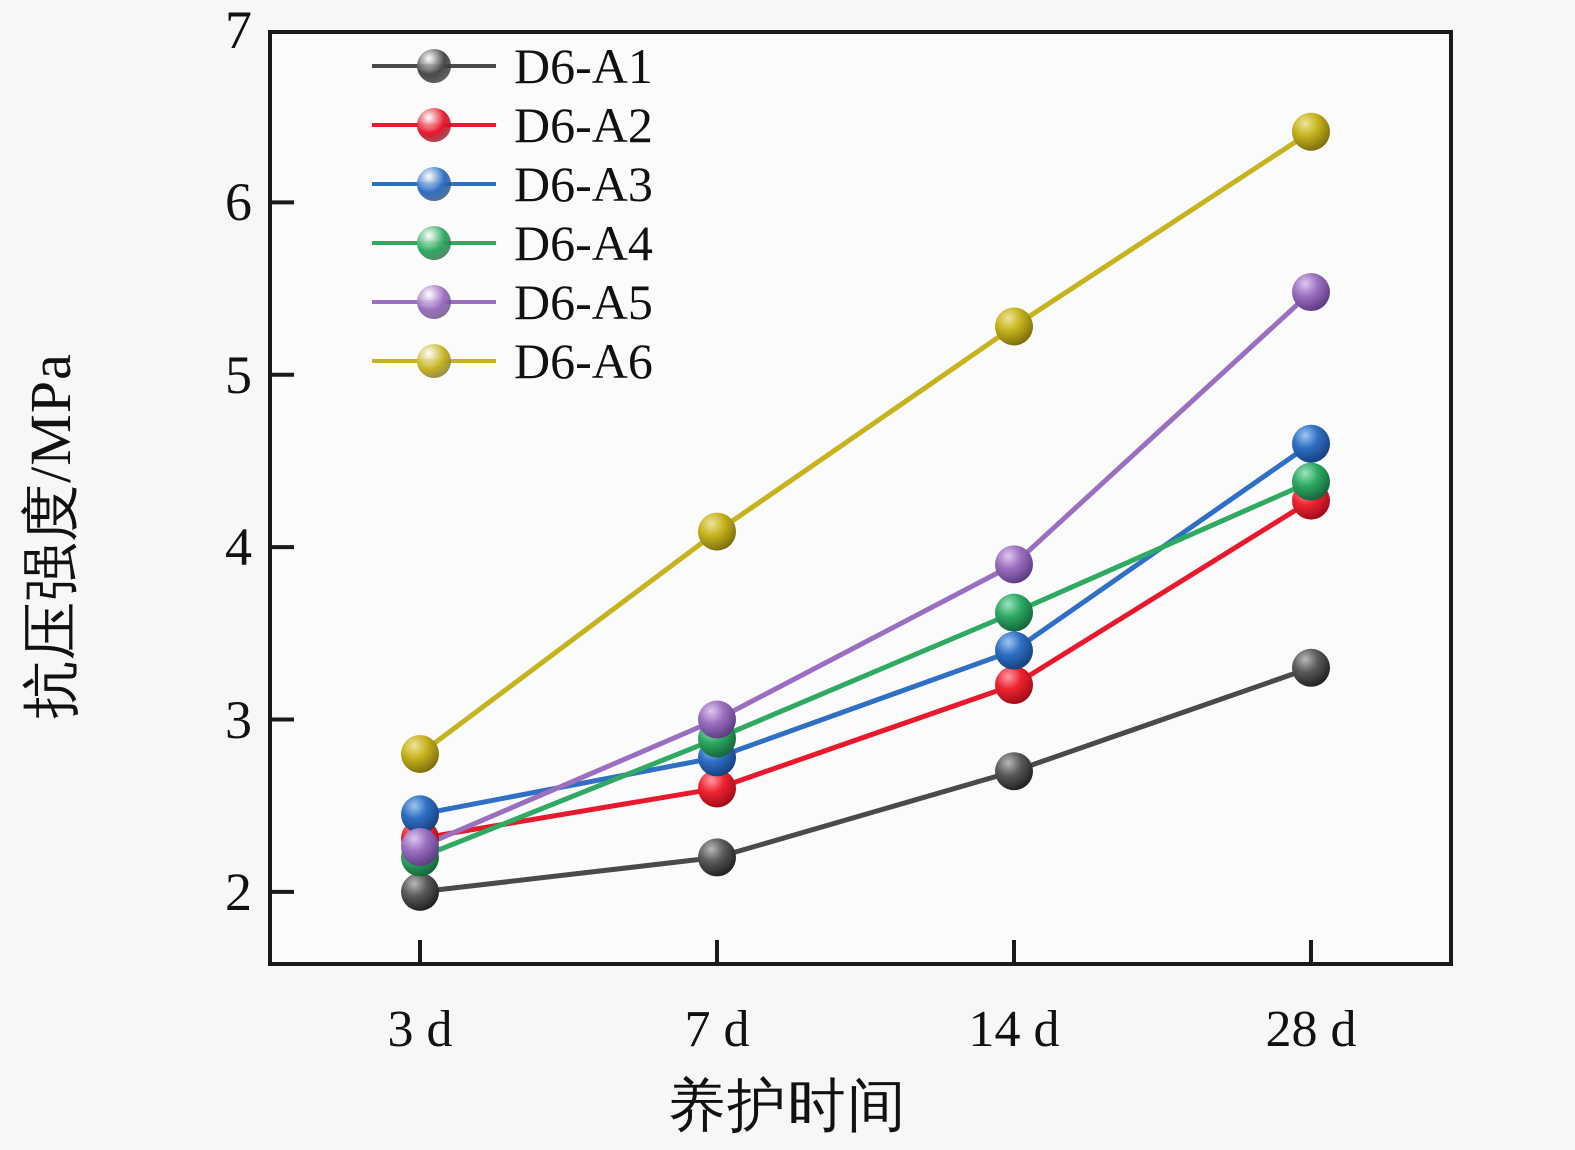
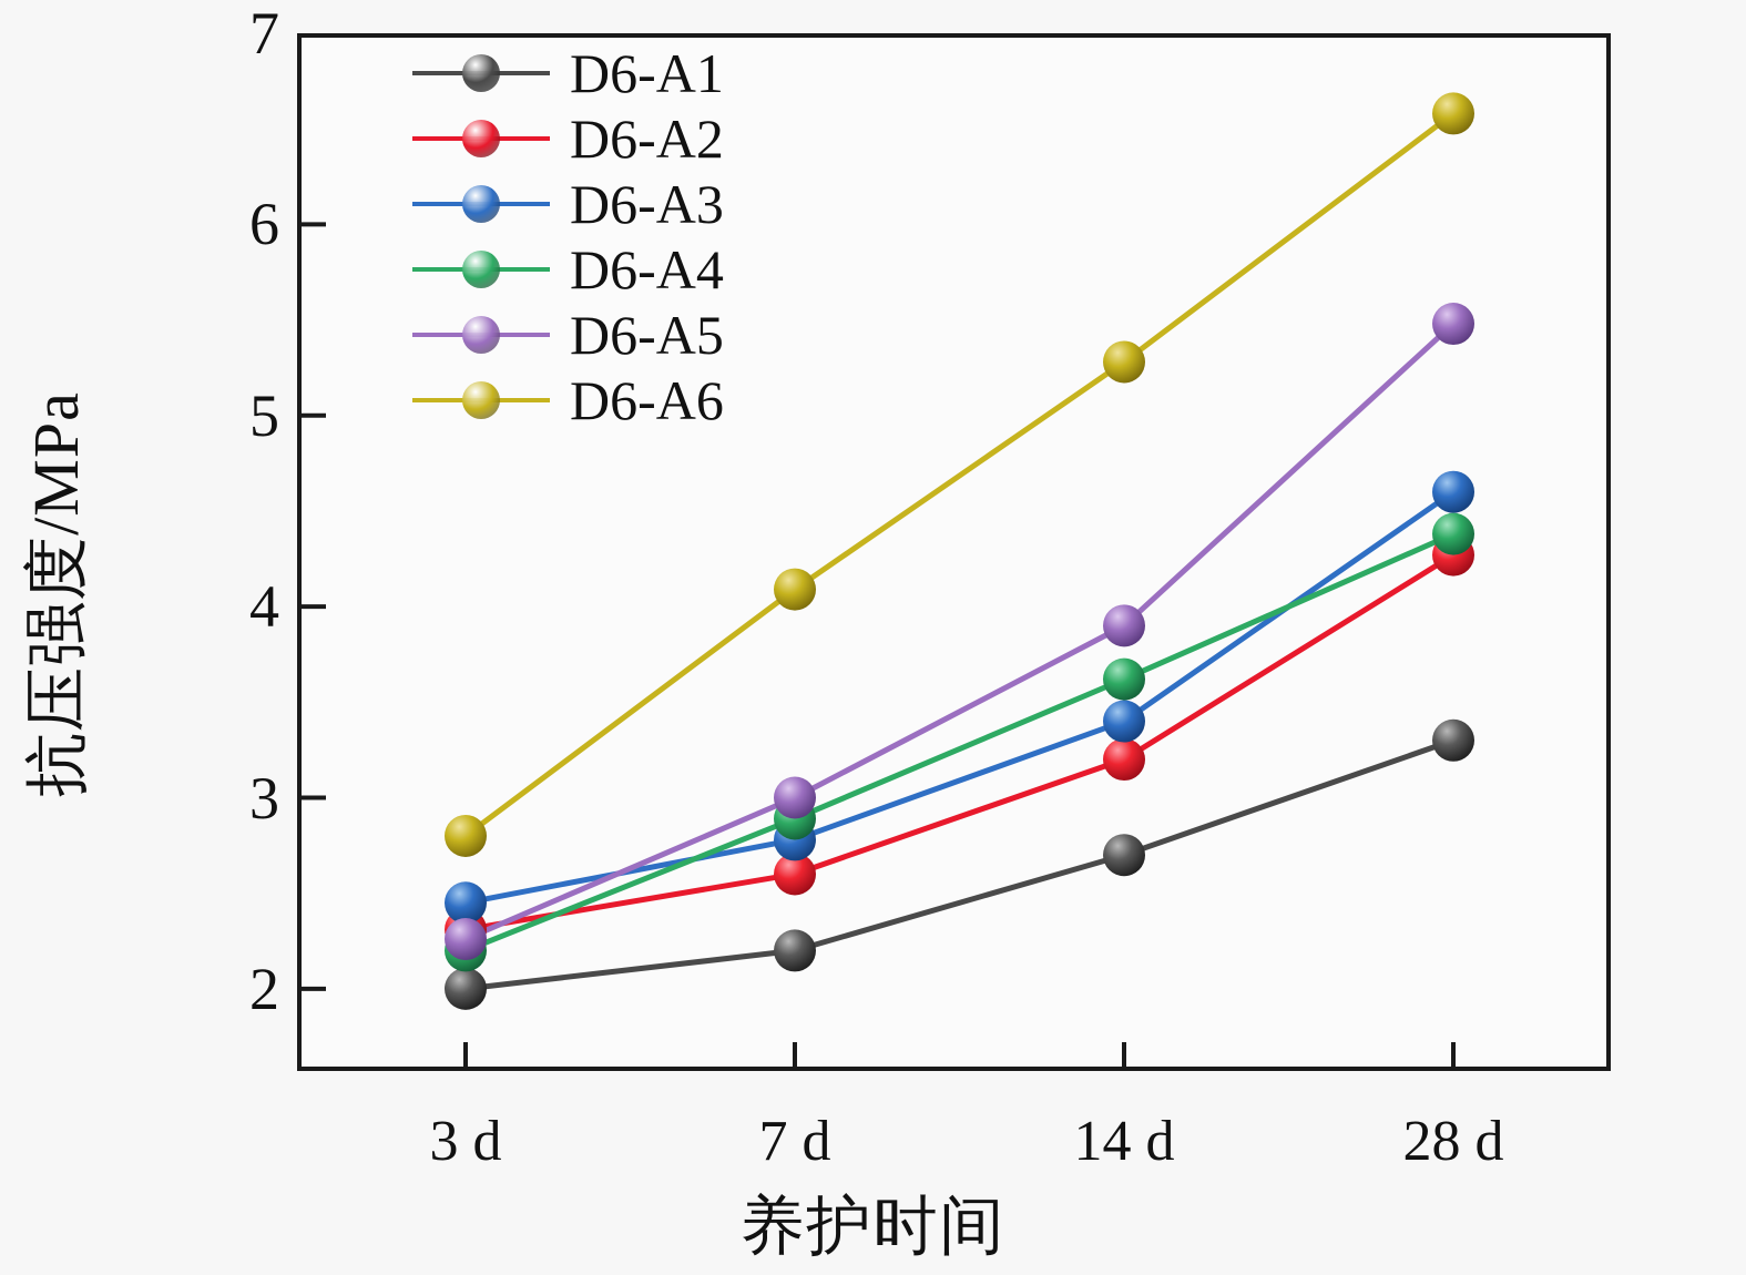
D6-A6/28 d: 6.41 -> 6.58
